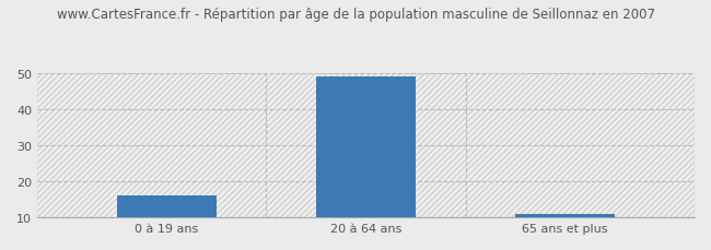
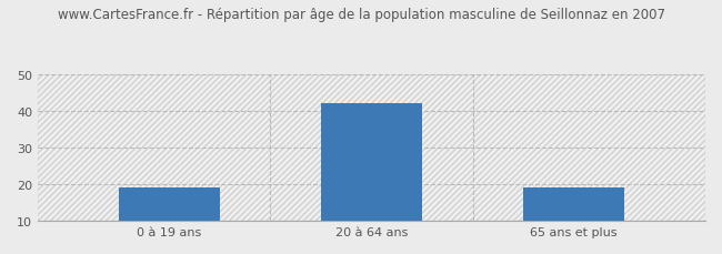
0 à 19 ans: 16 -> 19
20 à 64 ans: 49 -> 42
65 ans et plus: 11 -> 19
